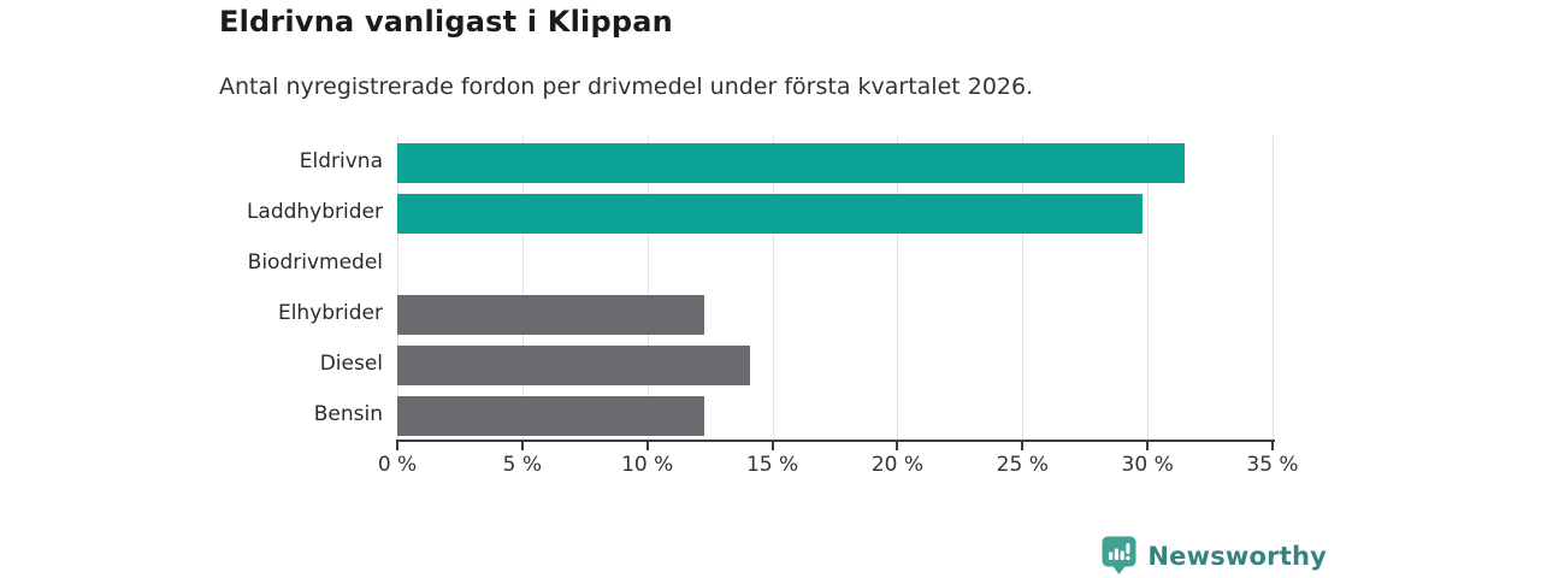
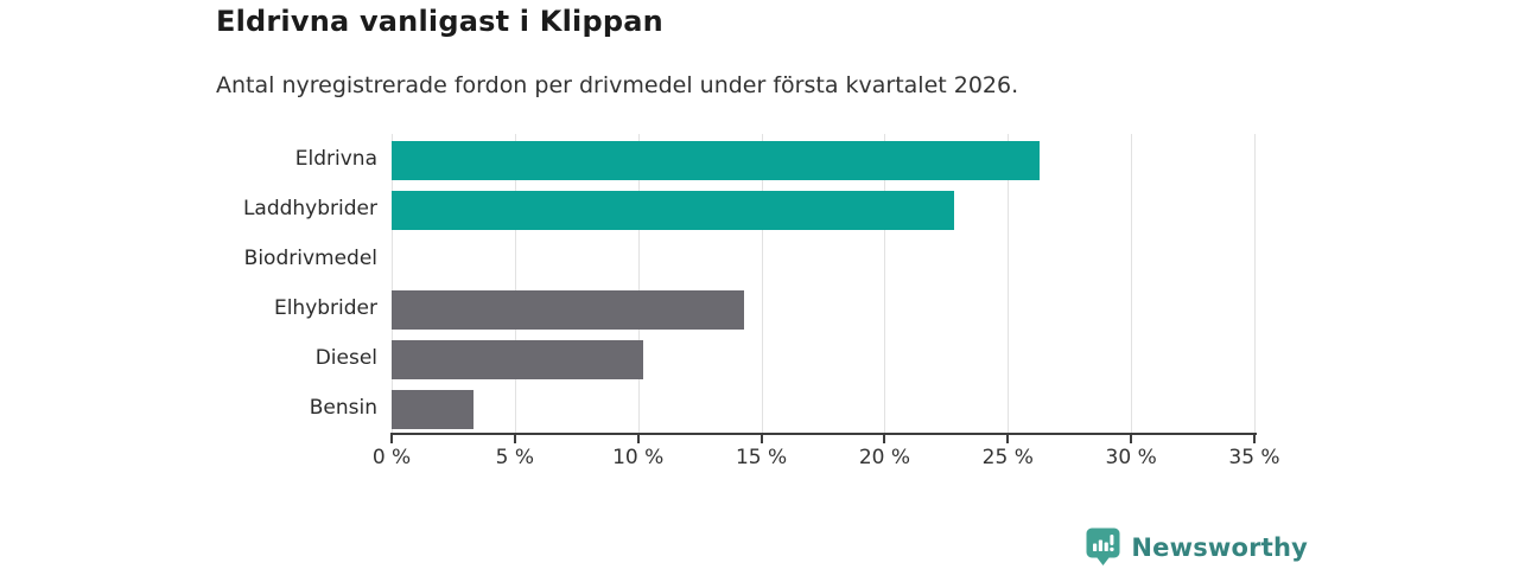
Eldrivna: 31.5% -> 26.3%
Laddhybrider: 29.8% -> 22.8%
Elhybrider: 12.3% -> 14.3%
Diesel: 14.1% -> 10.2%
Bensin: 12.3% -> 3.3%
